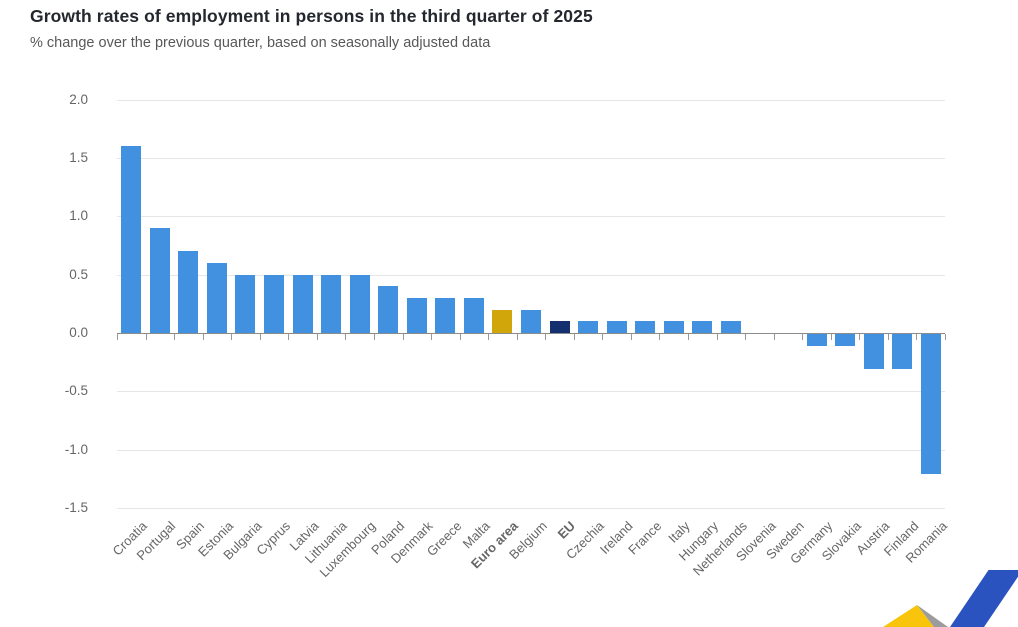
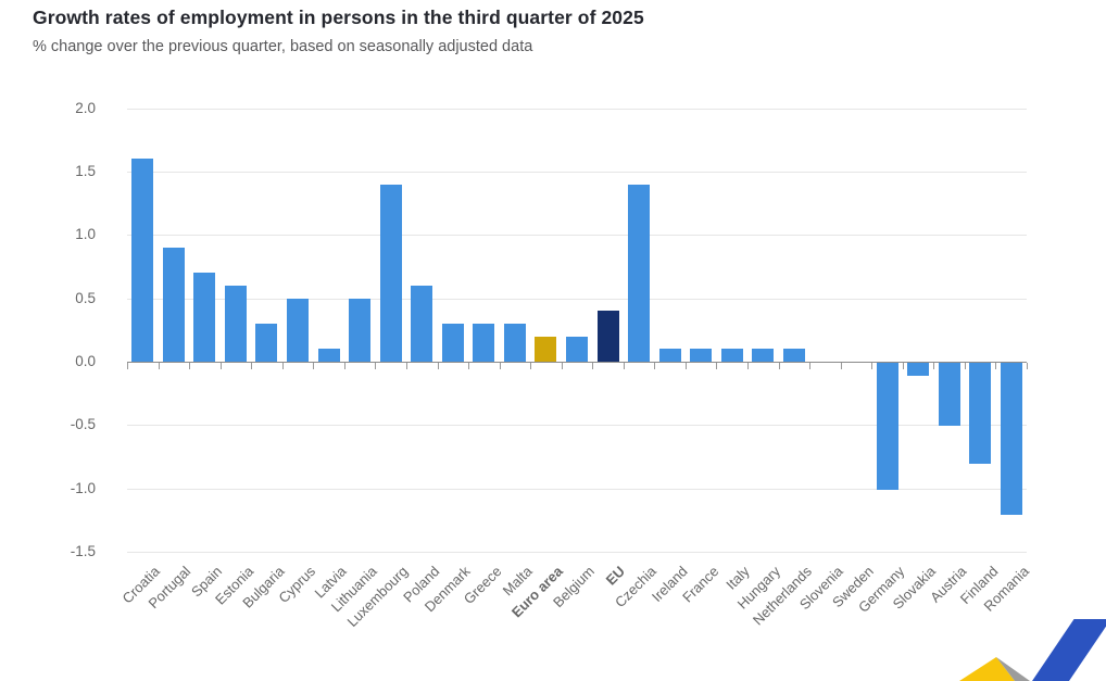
Bulgaria: 0.5 -> 0.3
Latvia: 0.5 -> 0.1
Luxembourg: 0.5 -> 1.4
Poland: 0.4 -> 0.6
EU: 0.1 -> 0.4
Czechia: 0.1 -> 1.4
Germany: -0.1 -> -1.0
Austria: -0.3 -> -0.5
Finland: -0.3 -> -0.8
